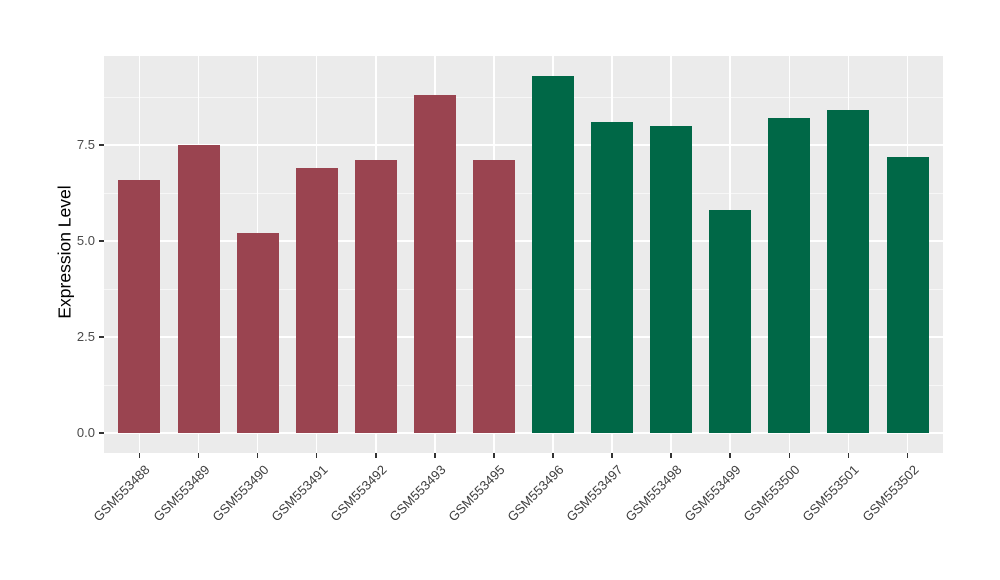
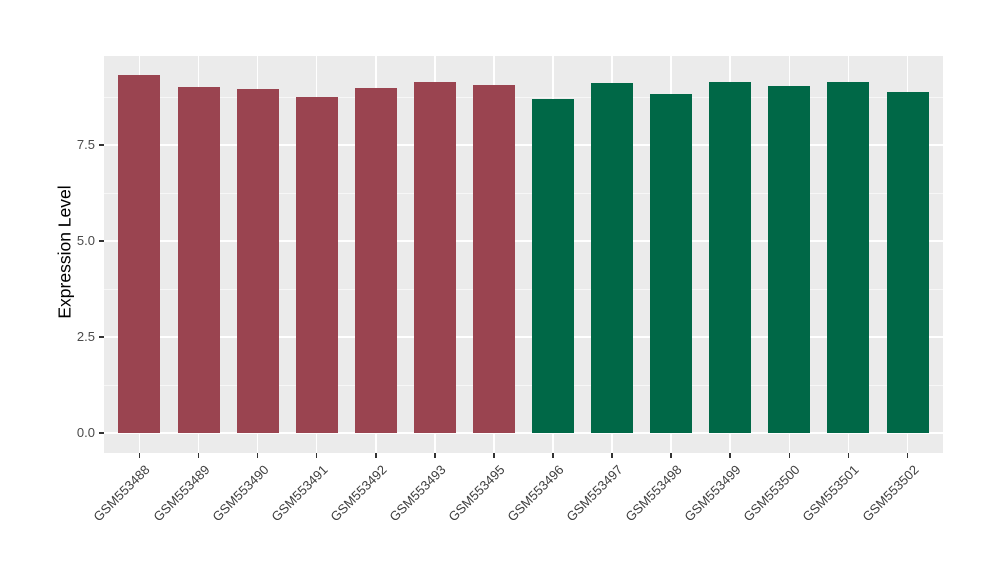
GSM553488: 6.6 -> 9.3
GSM553489: 7.5 -> 9.0
GSM553490: 5.2 -> 9.0
GSM553491: 6.9 -> 8.8
GSM553492: 7.1 -> 9.0
GSM553493: 8.8 -> 9.1
GSM553495: 7.1 -> 9.1
GSM553496: 9.3 -> 8.7
GSM553497: 8.1 -> 9.1
GSM553498: 8.0 -> 8.8
GSM553499: 5.8 -> 9.1
GSM553500: 8.2 -> 9.0
GSM553501: 8.4 -> 9.1
GSM553502: 7.2 -> 8.9
